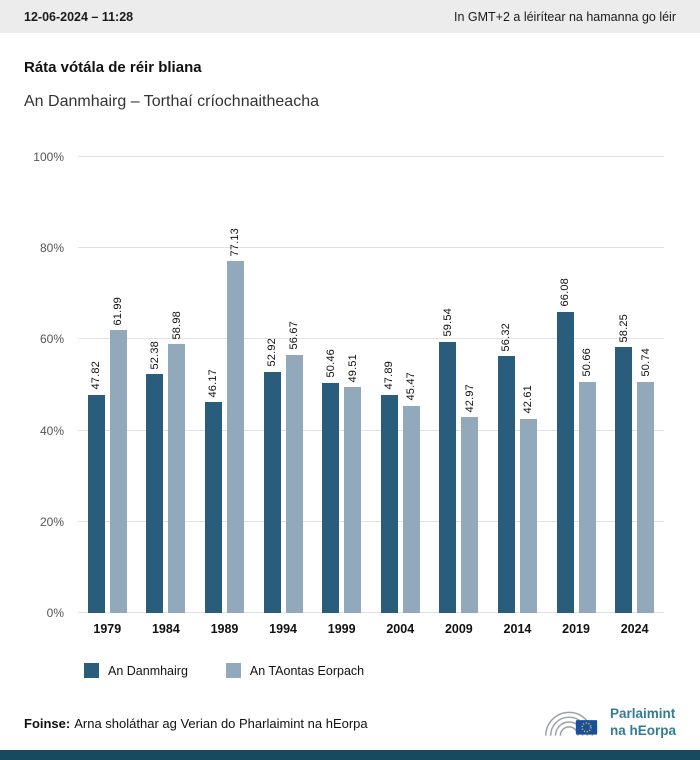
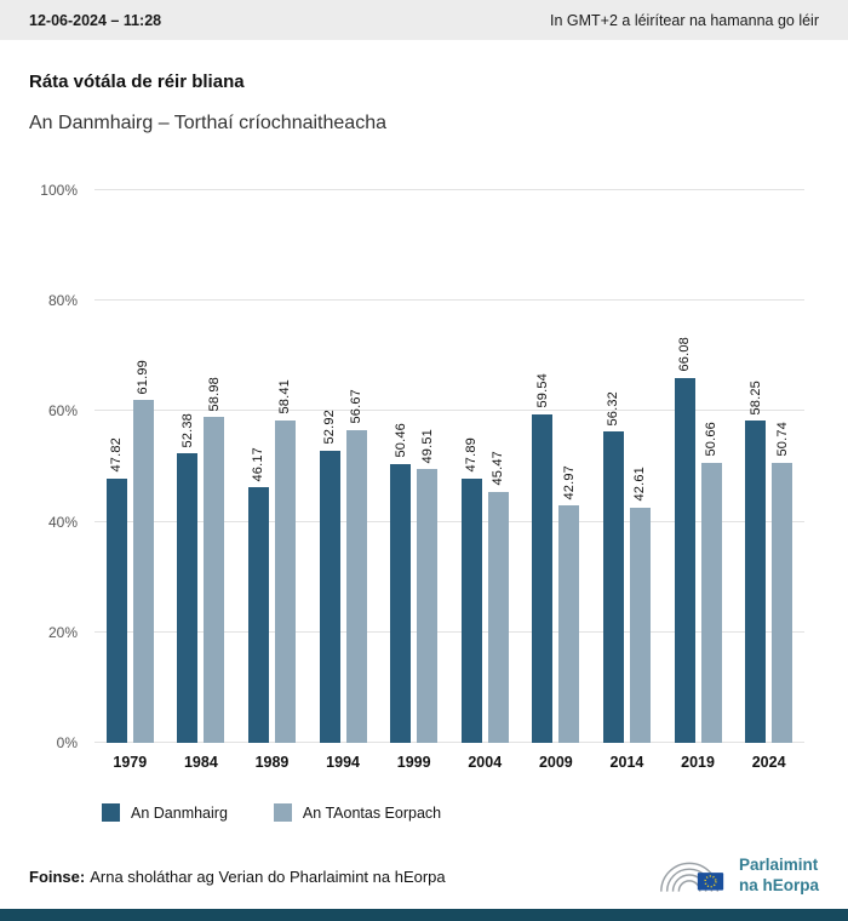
An TAontas Eorpach/1989: 77.13 -> 58.41
